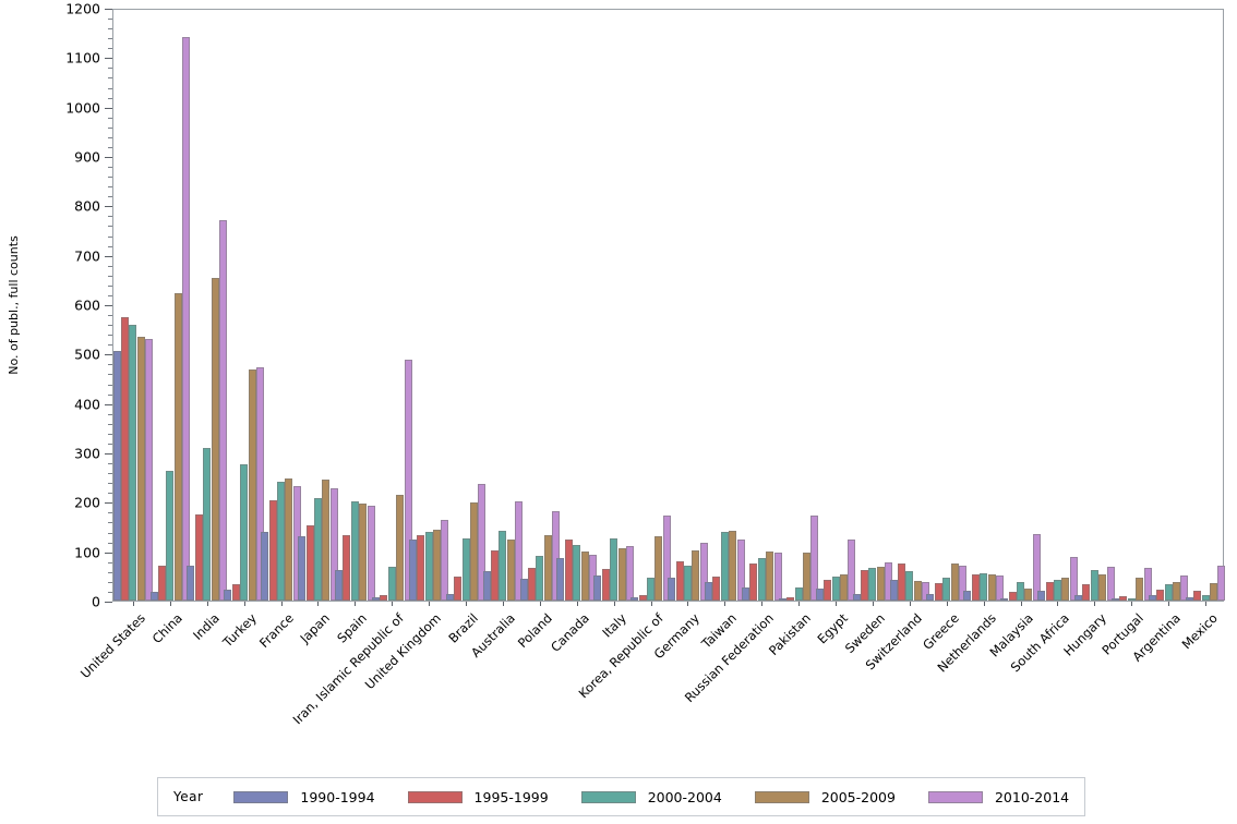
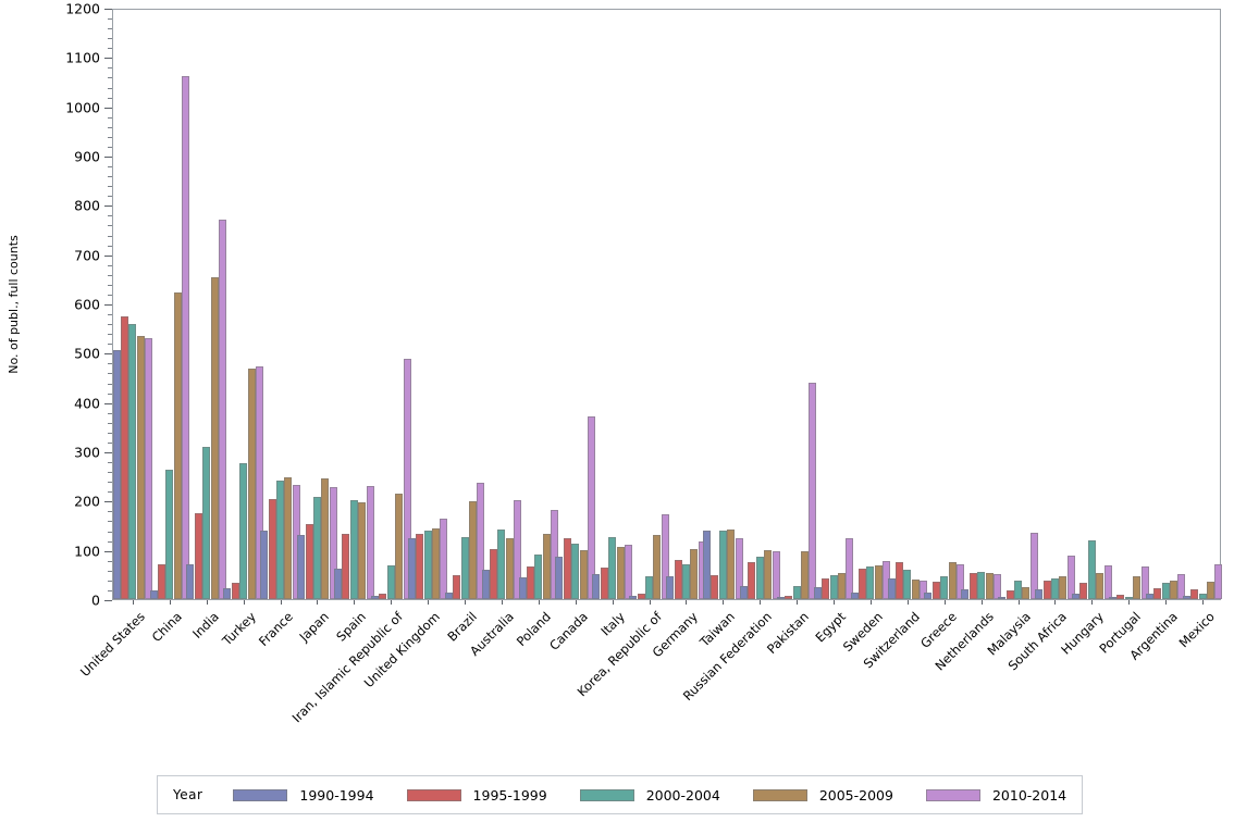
2010-2014/China: 1140 -> 1060
2010-2014/Spain: 190 -> 230
2010-2014/Canada: 90 -> 370
1990-1994/Taiwan: 40 -> 140
2010-2014/Pakistan: 170 -> 440
2000-2004/Hungary: 60 -> 120
